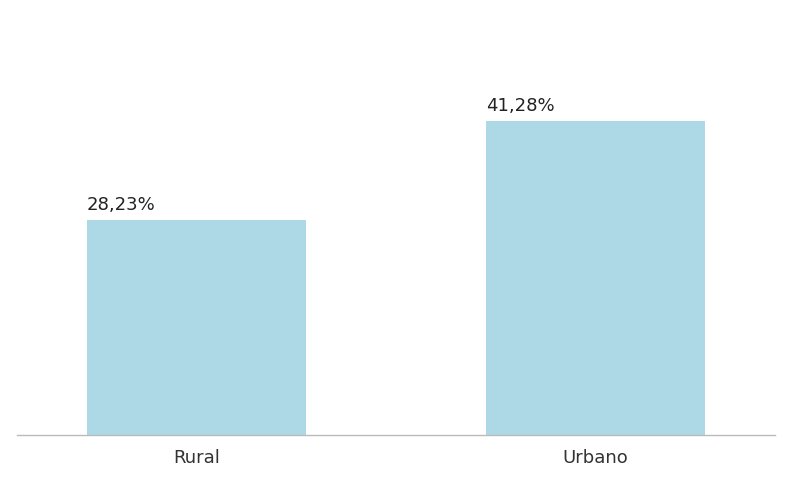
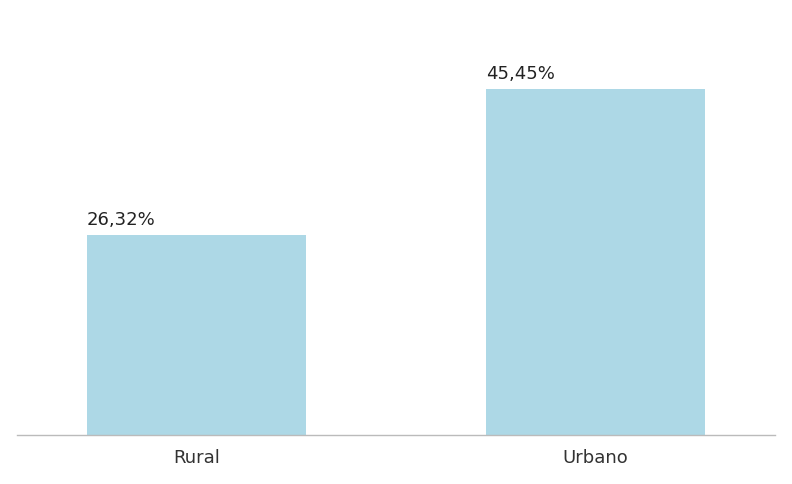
Rural: 28,23% -> 26,32%
Urbano: 41,28% -> 45,45%
